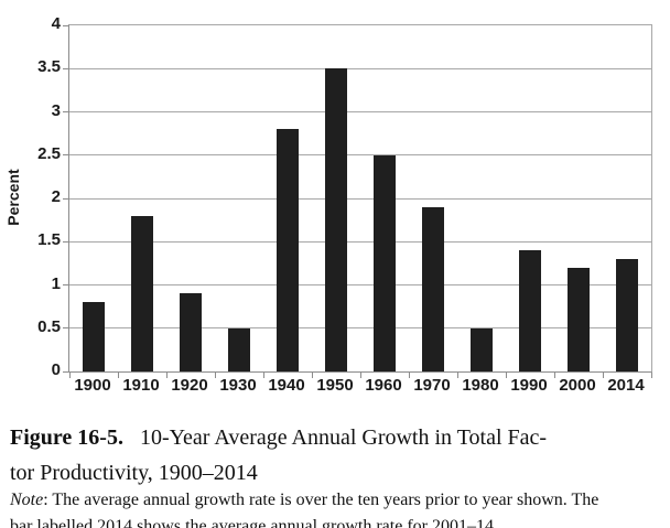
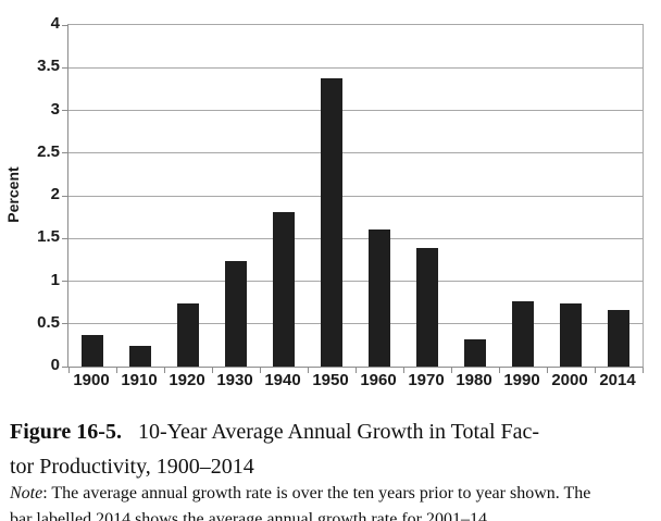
1900: 0.8 -> 0.4
1910: 1.8 -> 0.2
1920: 0.9 -> 0.7
1930: 0.5 -> 1.2
1940: 2.8 -> 1.8
1950: 3.5 -> 3.4
1960: 2.5 -> 1.6
1970: 1.9 -> 1.4
1980: 0.5 -> 0.3
1990: 1.4 -> 0.8
2000: 1.2 -> 0.7
2014: 1.3 -> 0.7
